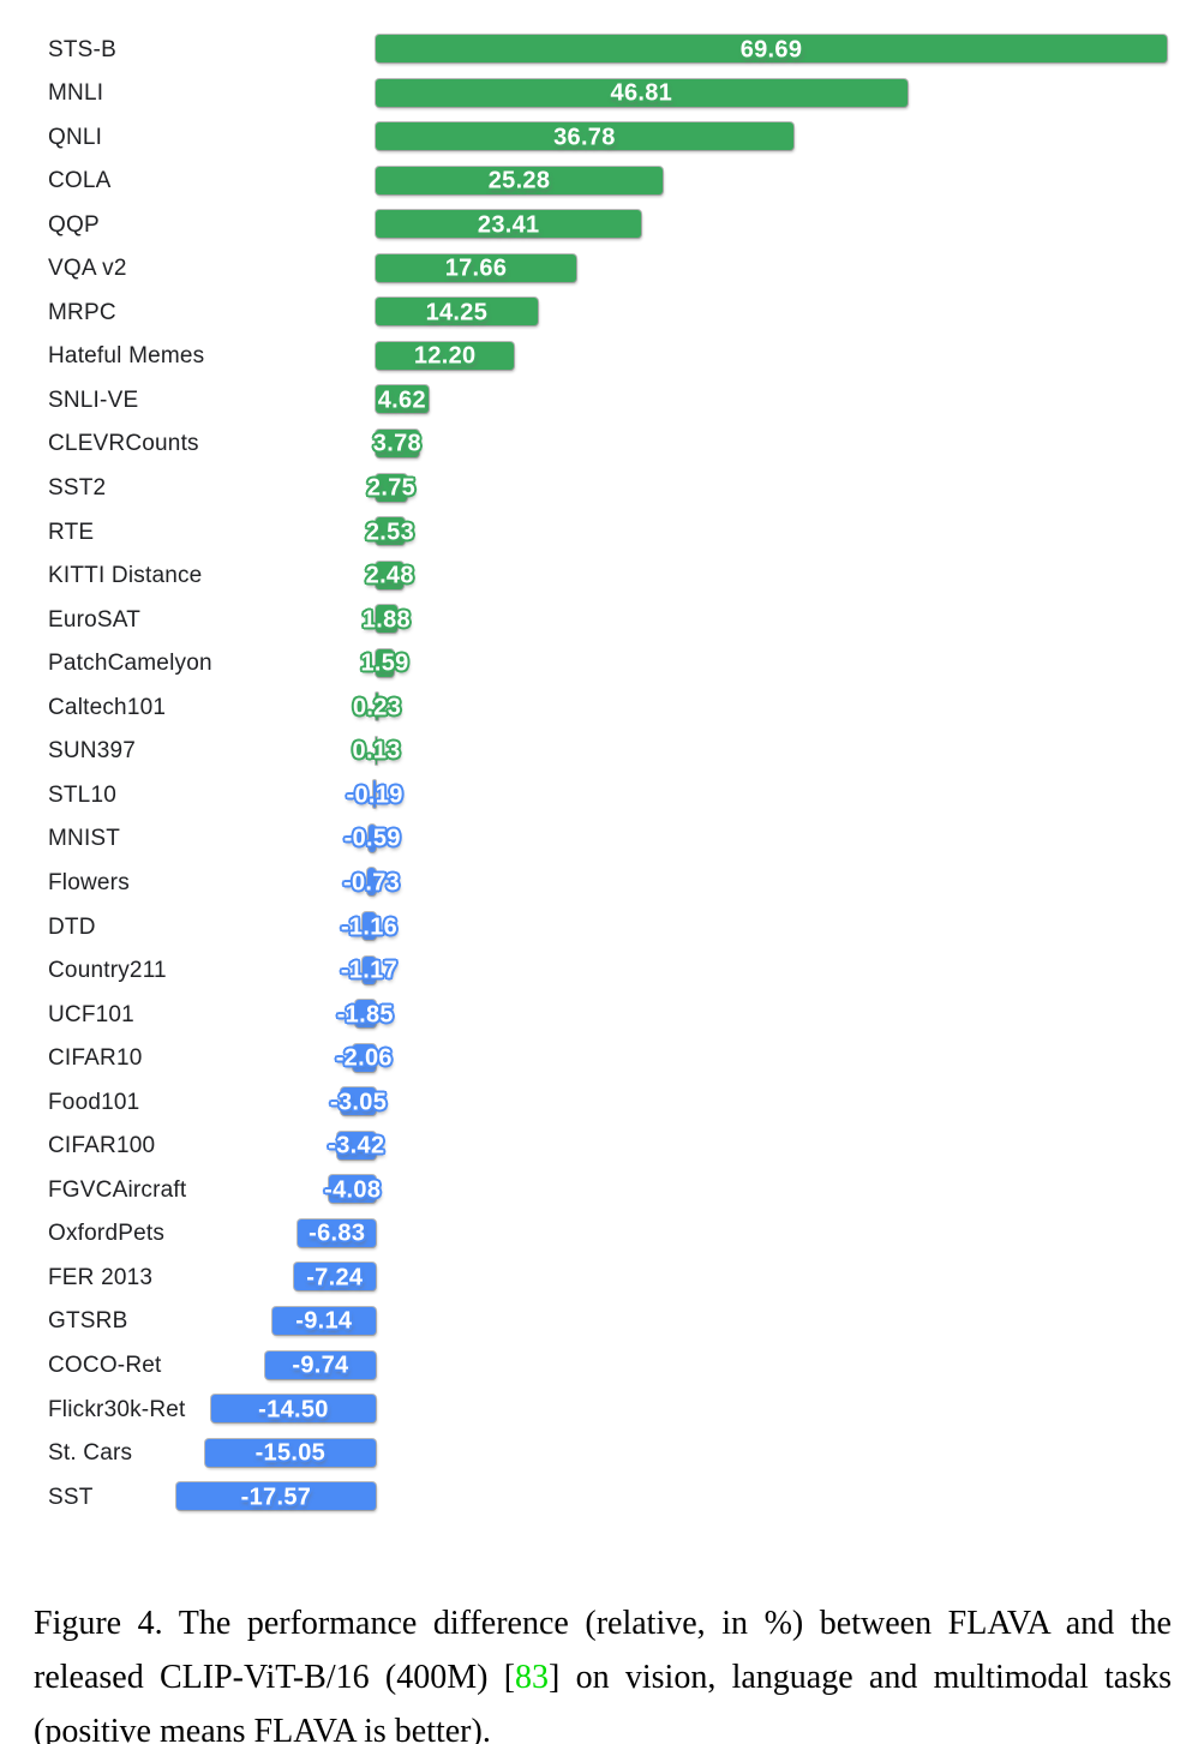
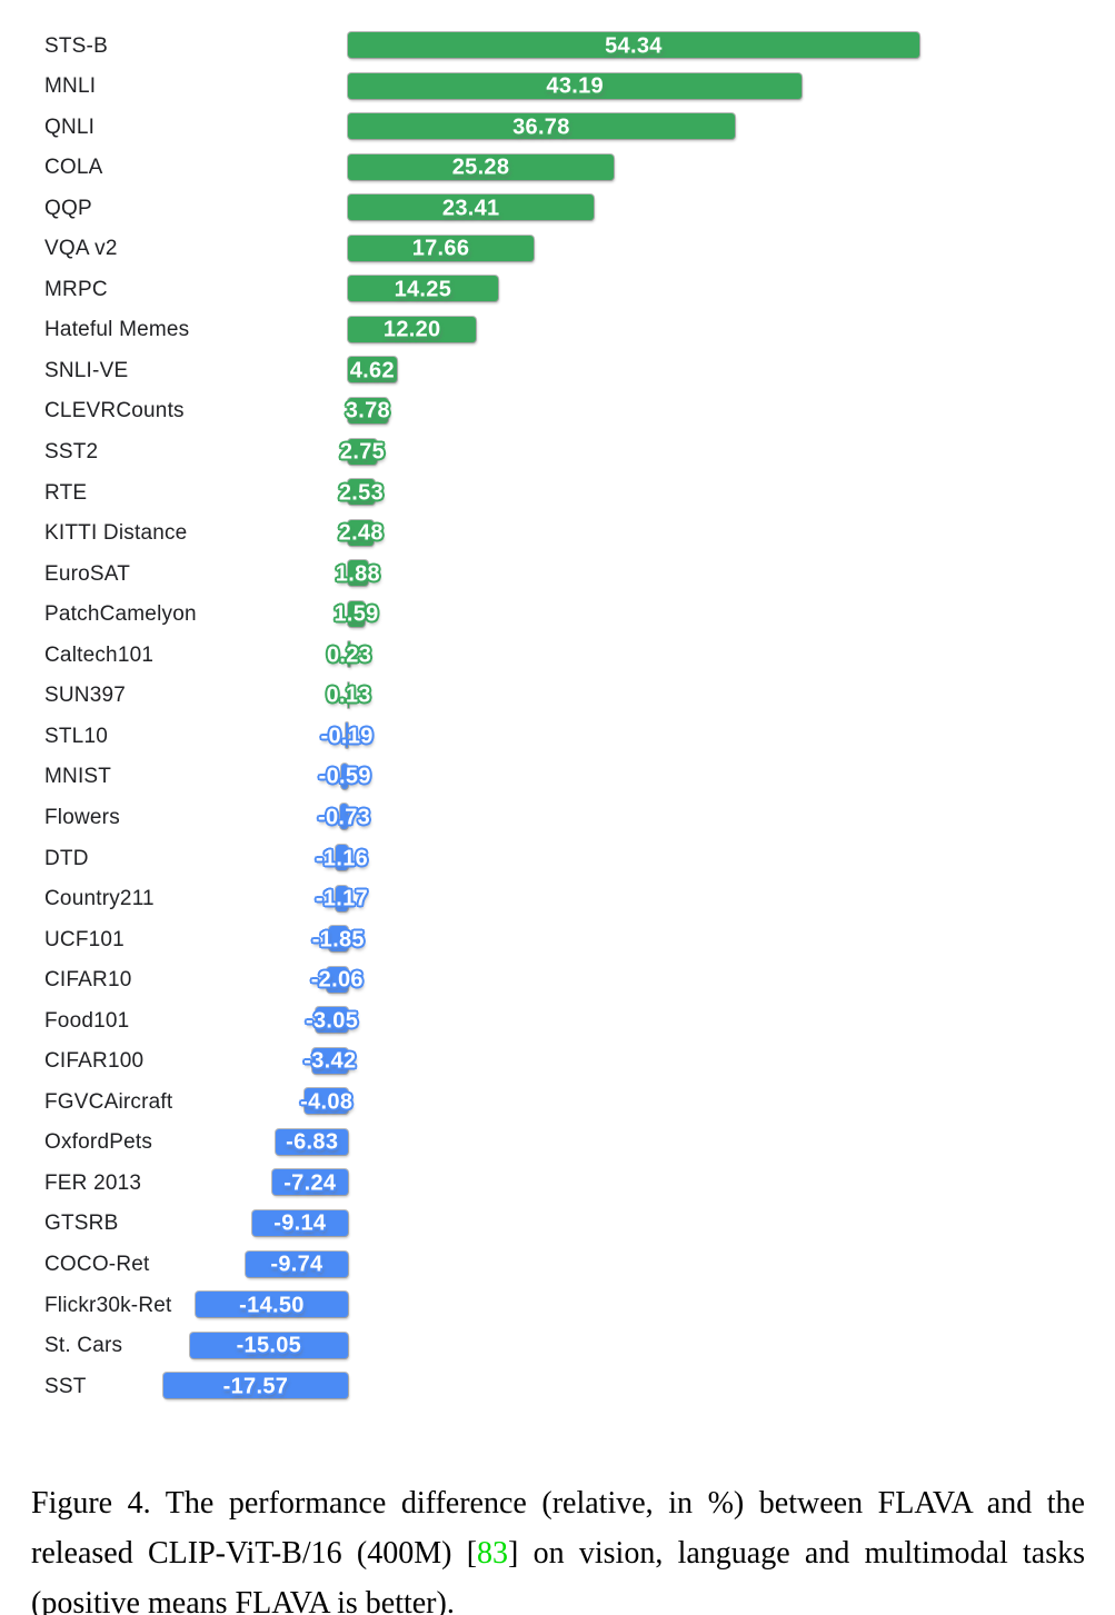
STS-B: 69.69 -> 54.34
MNLI: 46.81 -> 43.19
